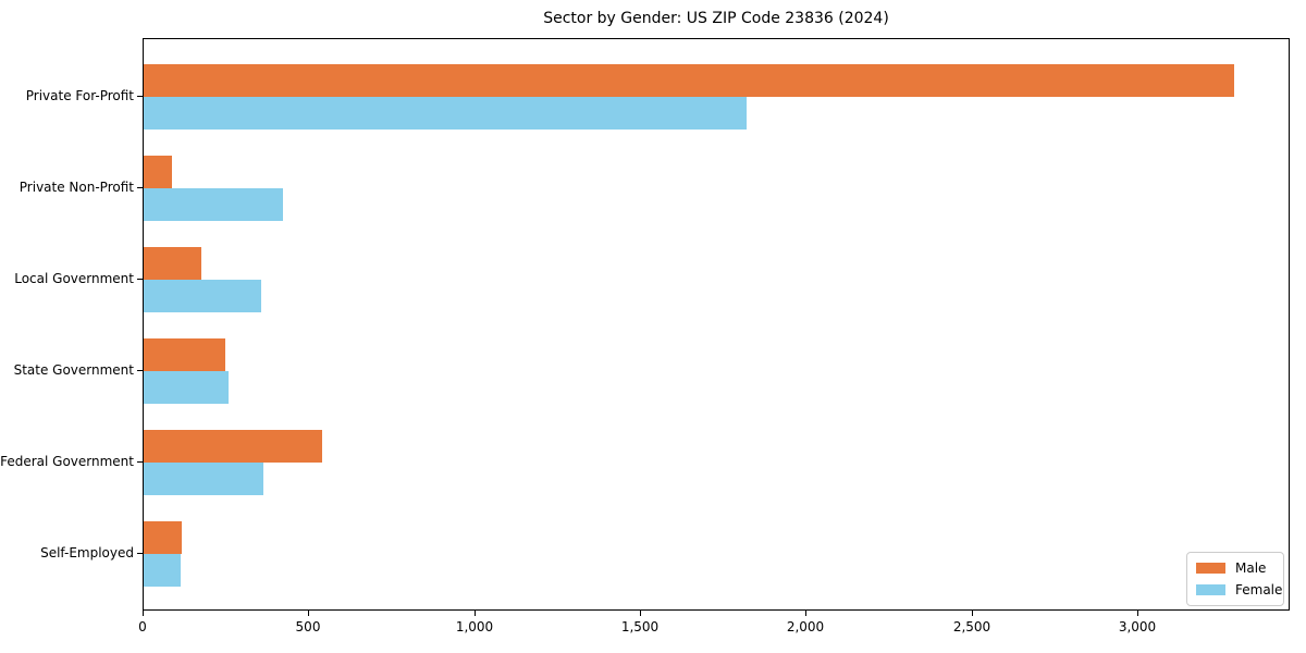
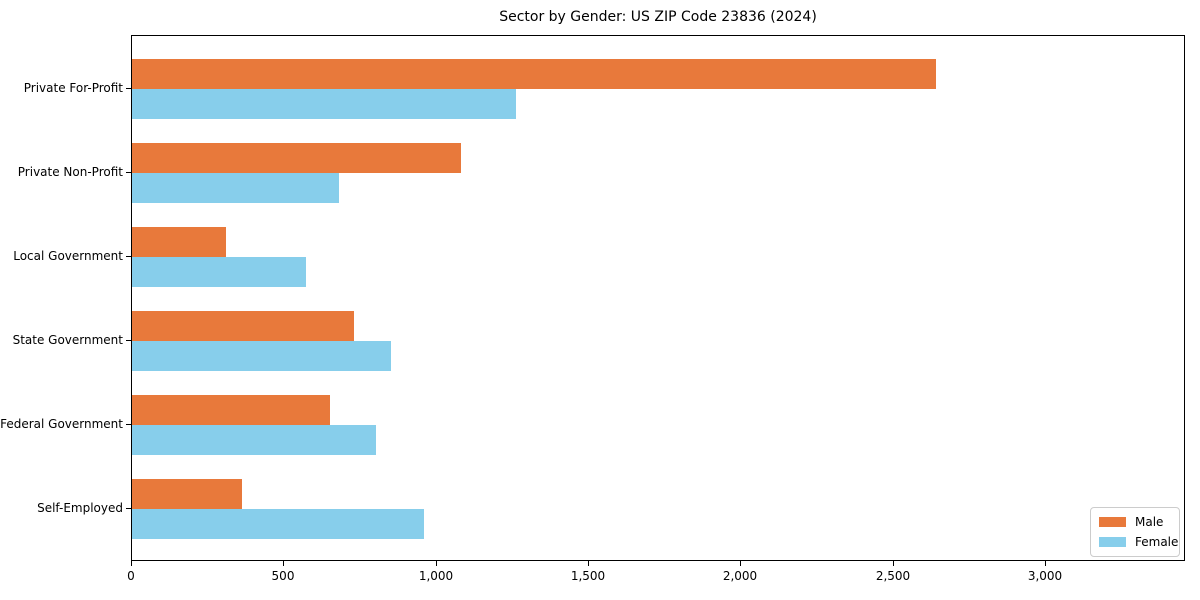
Male/Private For-Profit: 3290 -> 2640
Female/Private For-Profit: 1820 -> 1260
Male/Private Non-Profit: 80 -> 1080
Female/Private Non-Profit: 420 -> 680
Male/Local Government: 180 -> 310
Female/Local Government: 360 -> 570
Male/State Government: 240 -> 730
Female/State Government: 260 -> 850
Male/Federal Government: 540 -> 650
Female/Federal Government: 360 -> 800
Male/Self-Employed: 120 -> 360
Female/Self-Employed: 110 -> 960
